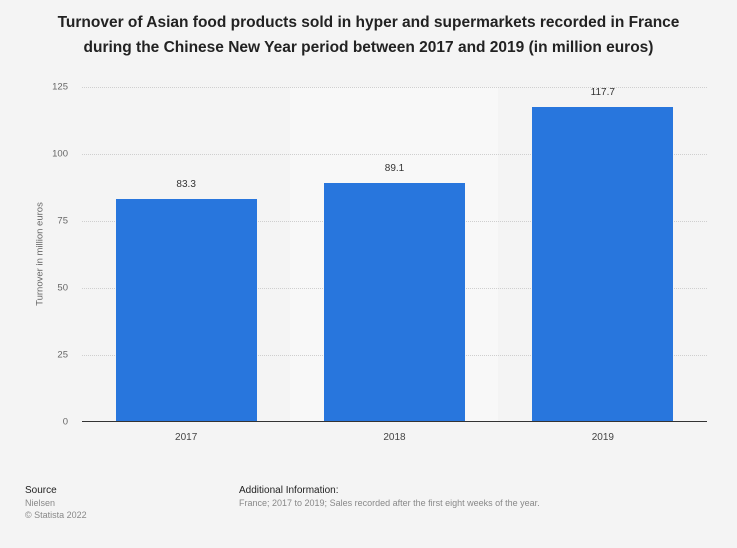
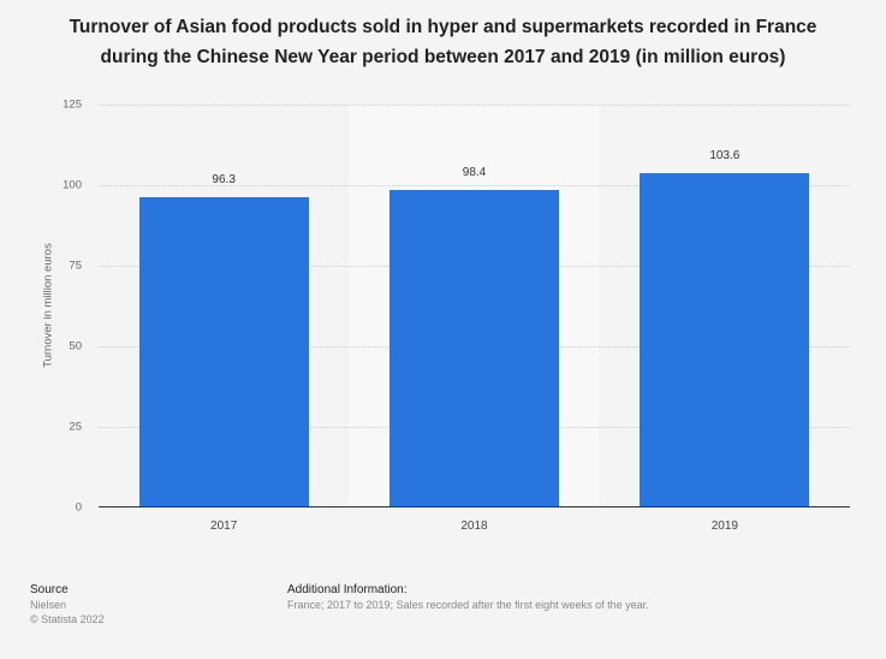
2017: 83.3 -> 96.3
2018: 89.1 -> 98.4
2019: 117.7 -> 103.6
